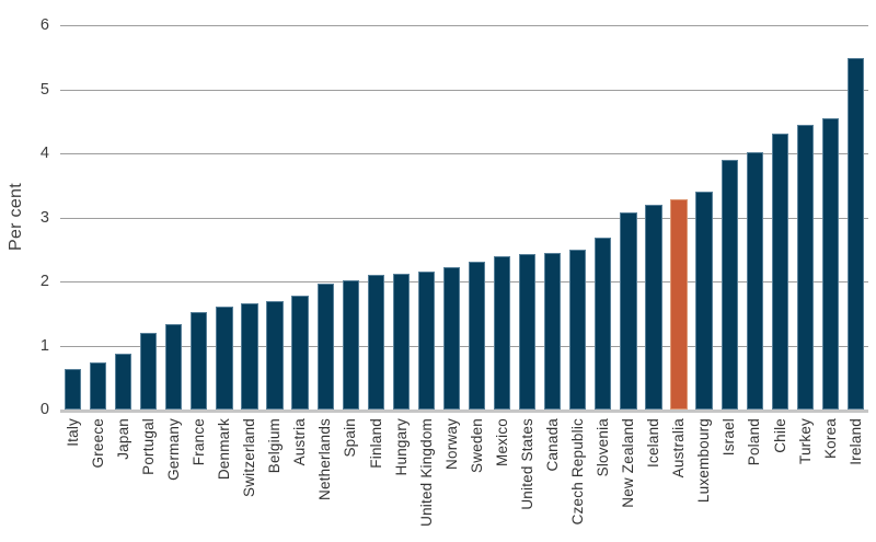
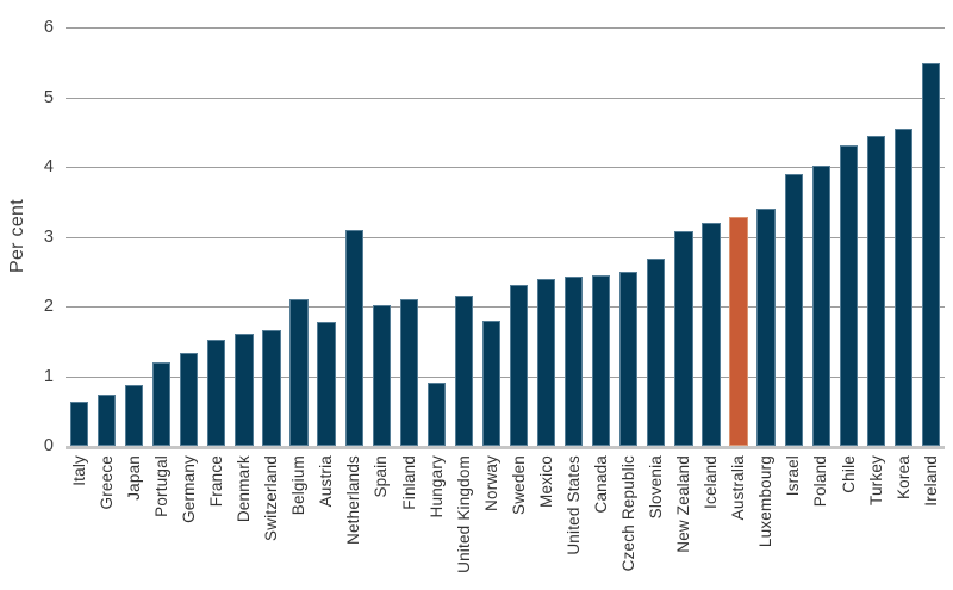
Belgium: 1.7 -> 2.1
Netherlands: 2.0 -> 3.1
Hungary: 2.1 -> 0.9
Norway: 2.2 -> 1.8
